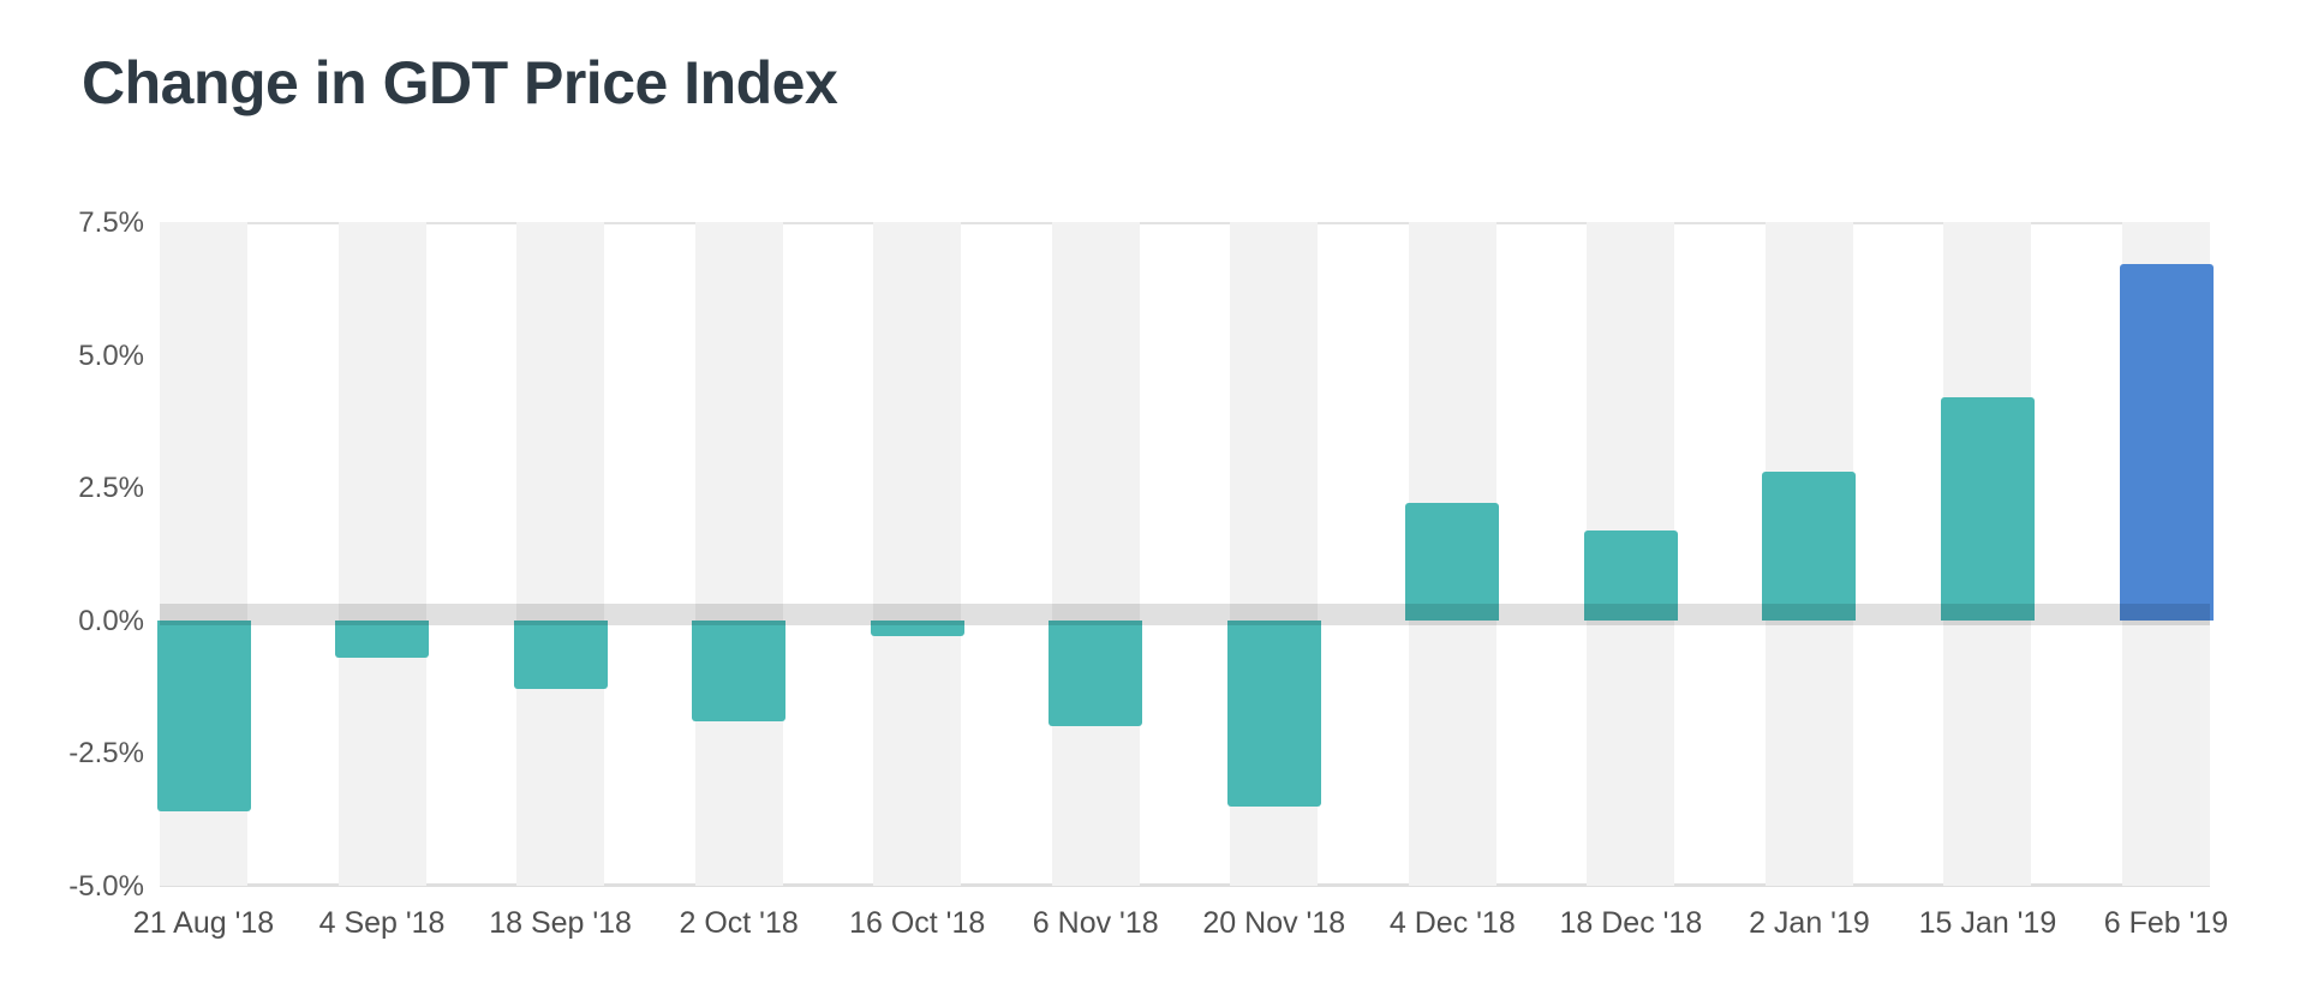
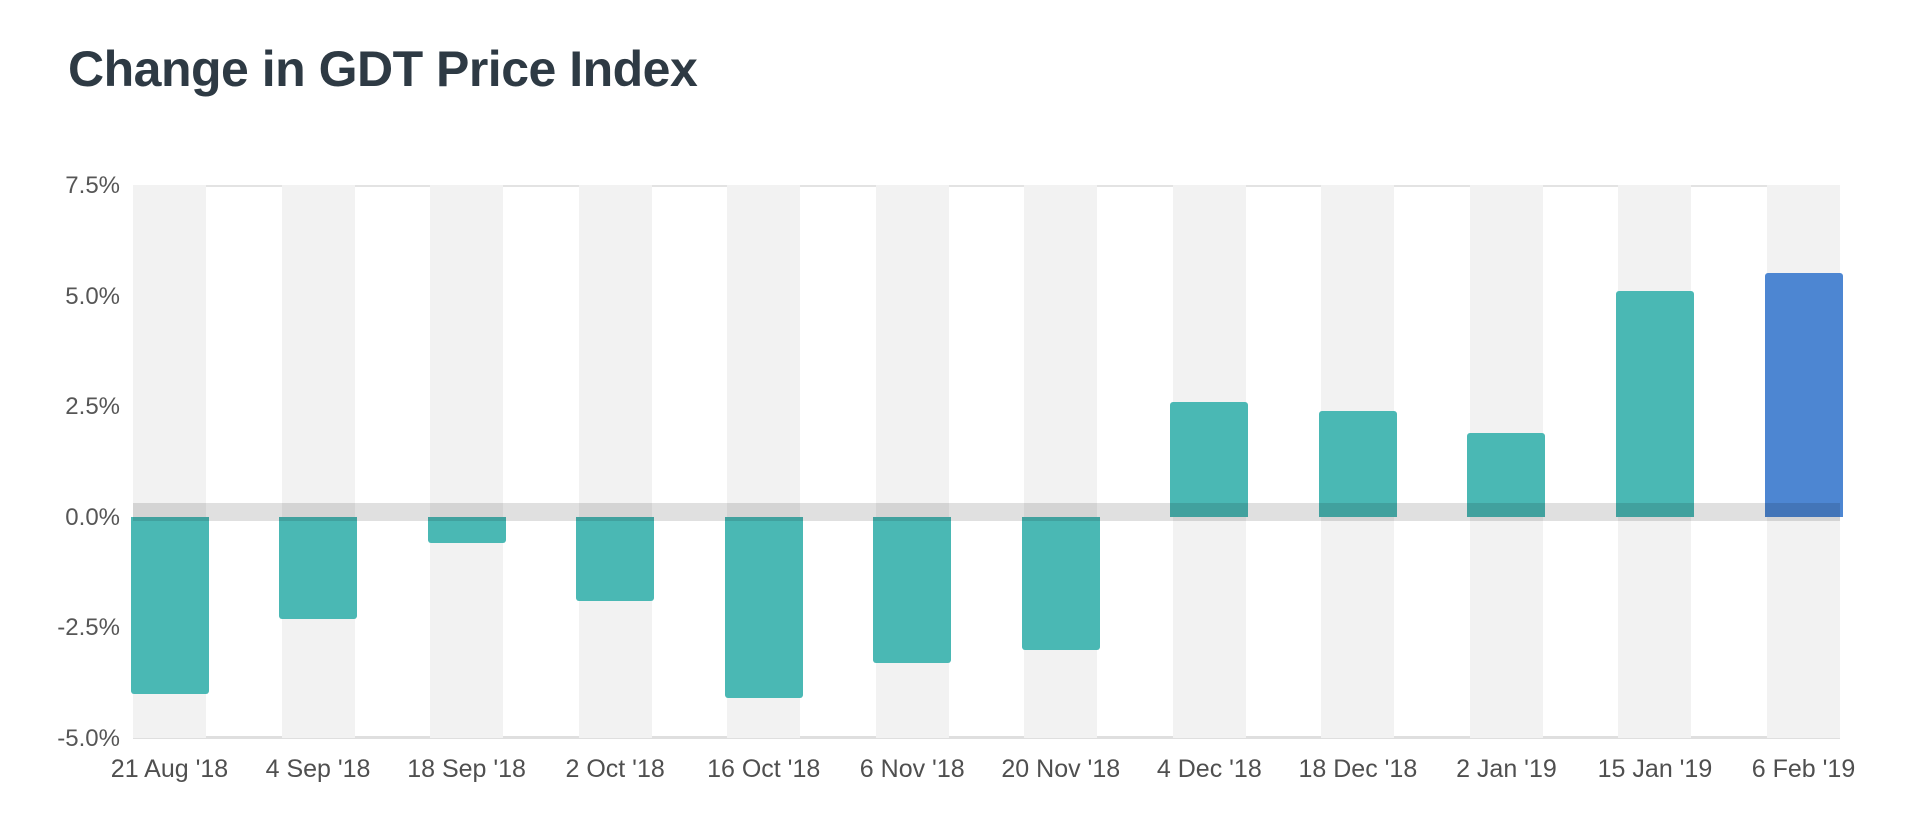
21 Aug '18: -3.6% -> -4.0%
4 Sep '18: -0.7% -> -2.3%
18 Sep '18: -1.3% -> -0.6%
16 Oct '18: -0.3% -> -4.1%
6 Nov '18: -2.0% -> -3.3%
20 Nov '18: -3.5% -> -3.0%
4 Dec '18: 2.2% -> 2.6%
18 Dec '18: 1.7% -> 2.4%
2 Jan '19: 2.8% -> 1.9%
15 Jan '19: 4.2% -> 5.1%
6 Feb '19: 6.7% -> 5.5%
